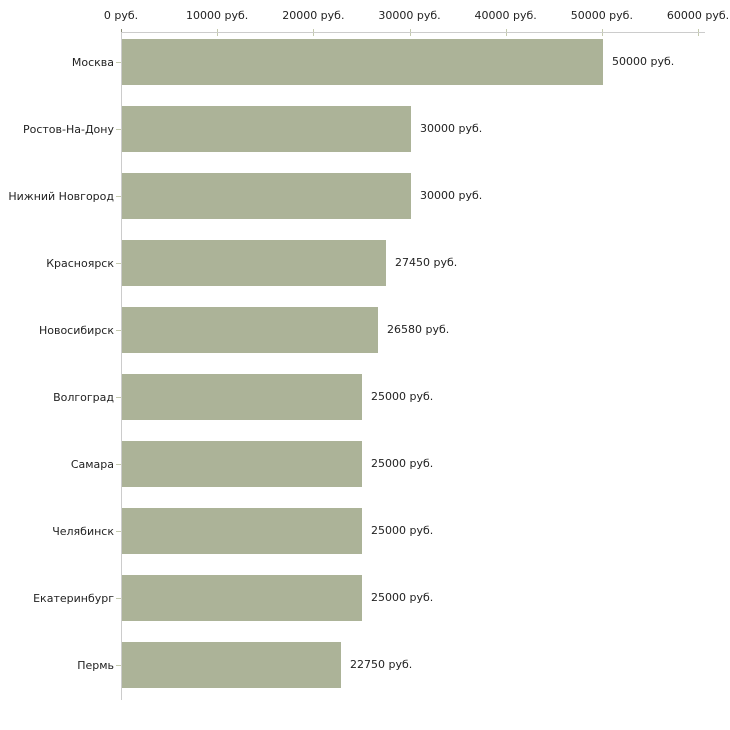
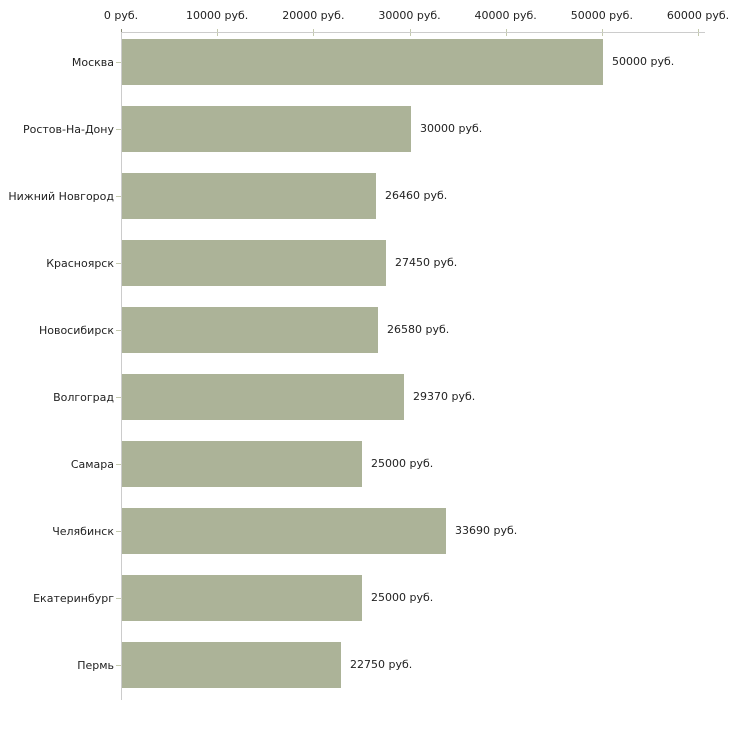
Нижний Новгород: 30000 -> 26460
Волгоград: 25000 -> 29370
Челябинск: 25000 -> 33690
